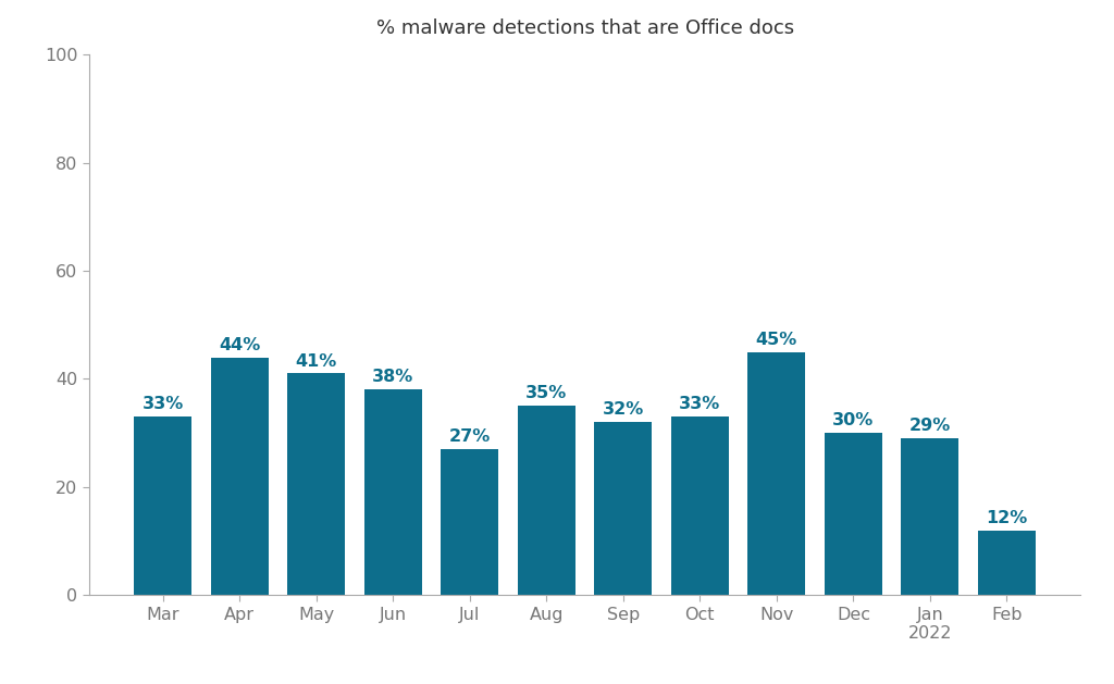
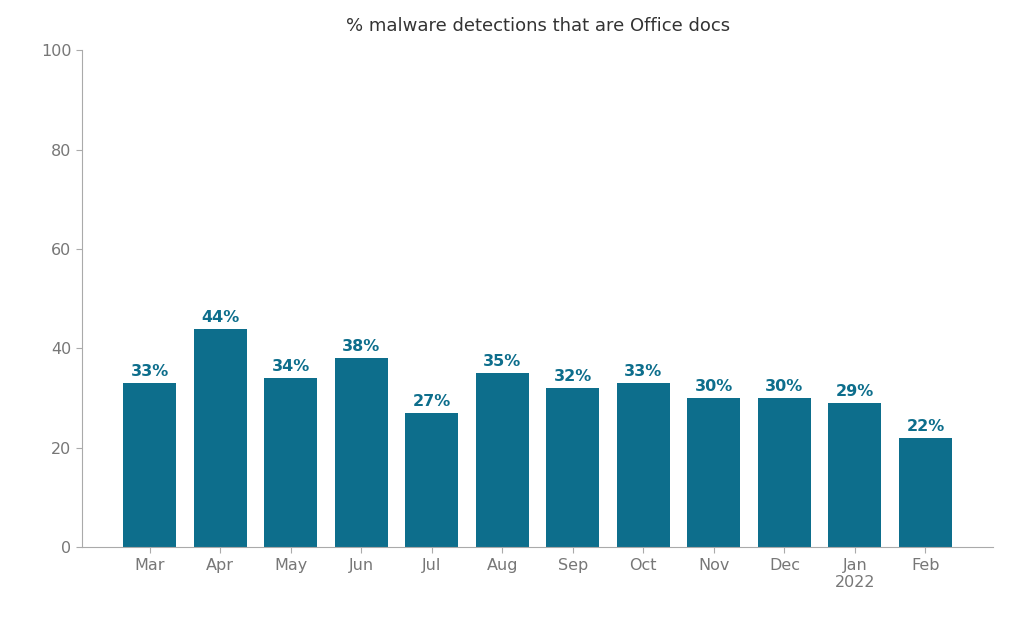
May: 41% -> 34%
Nov: 45% -> 30%
Feb: 12% -> 22%
